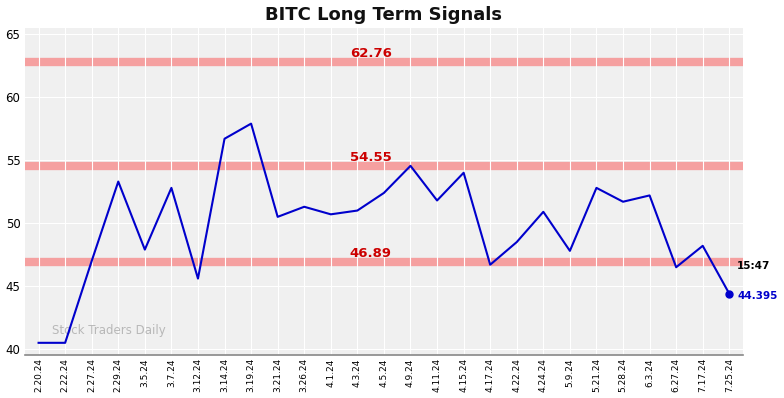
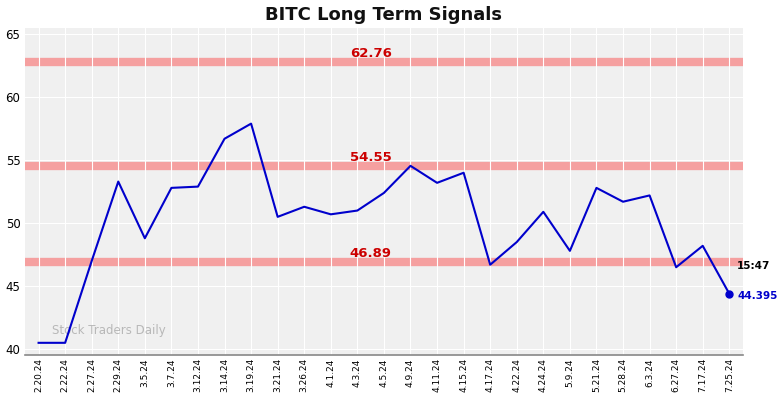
3.5.24: 47.9 -> 48.8
3.12.24: 45.6 -> 52.9
4.11.24: 51.8 -> 53.2
